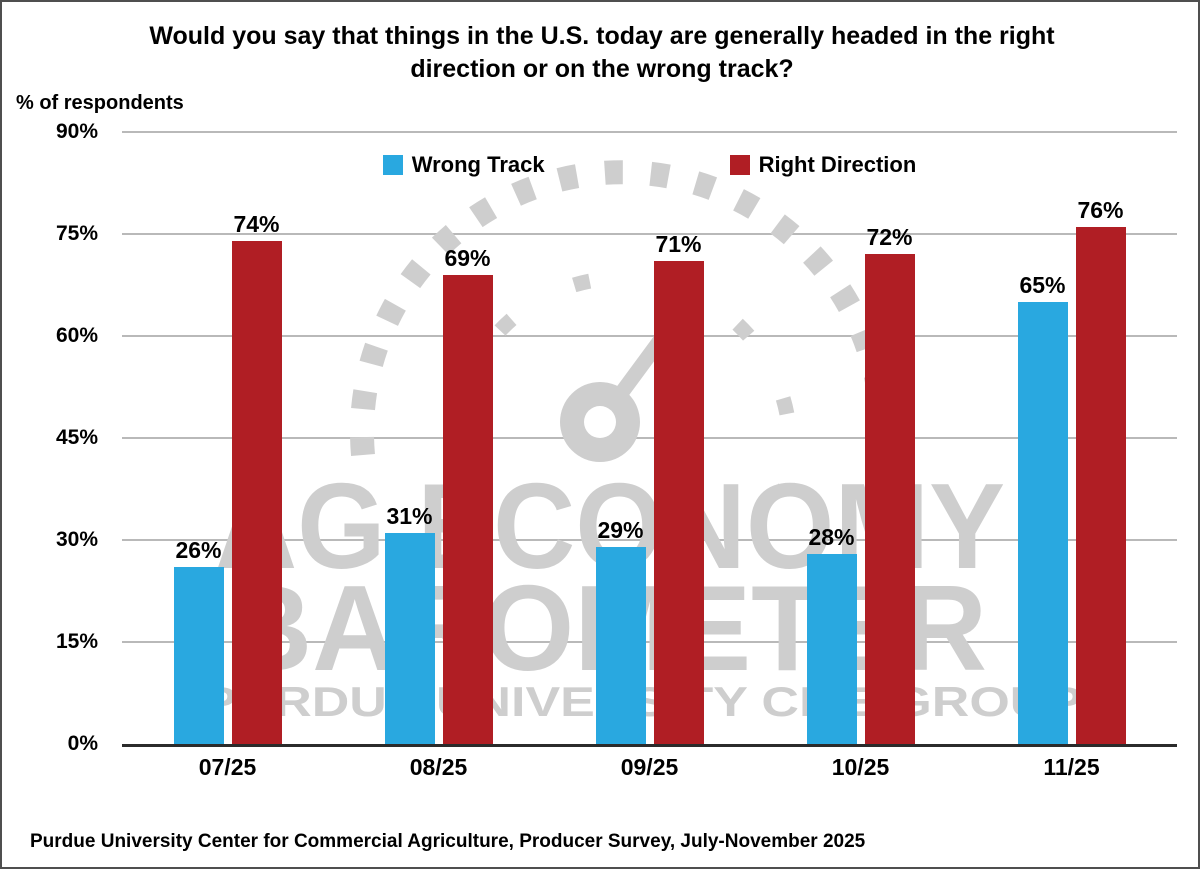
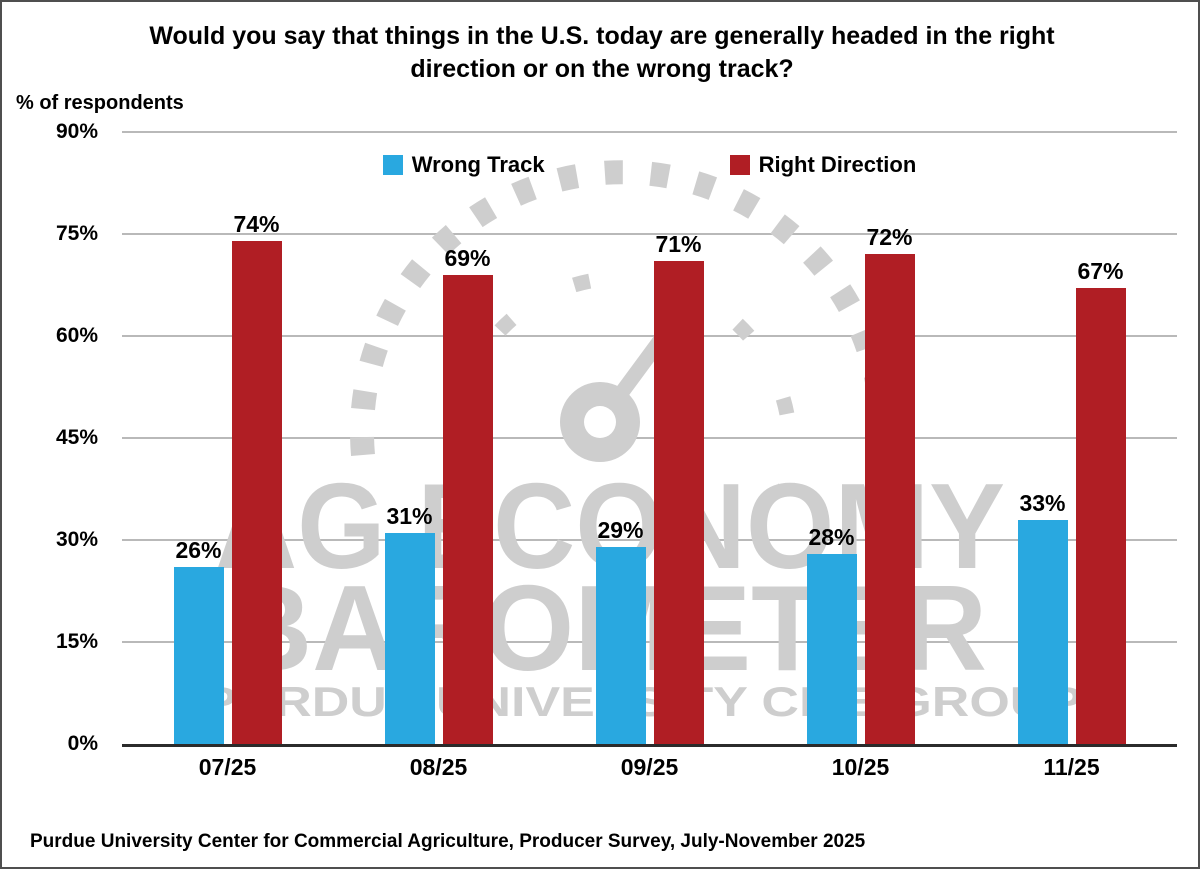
Wrong Track/11/25: 65% -> 33%
Right Direction/11/25: 76% -> 67%
